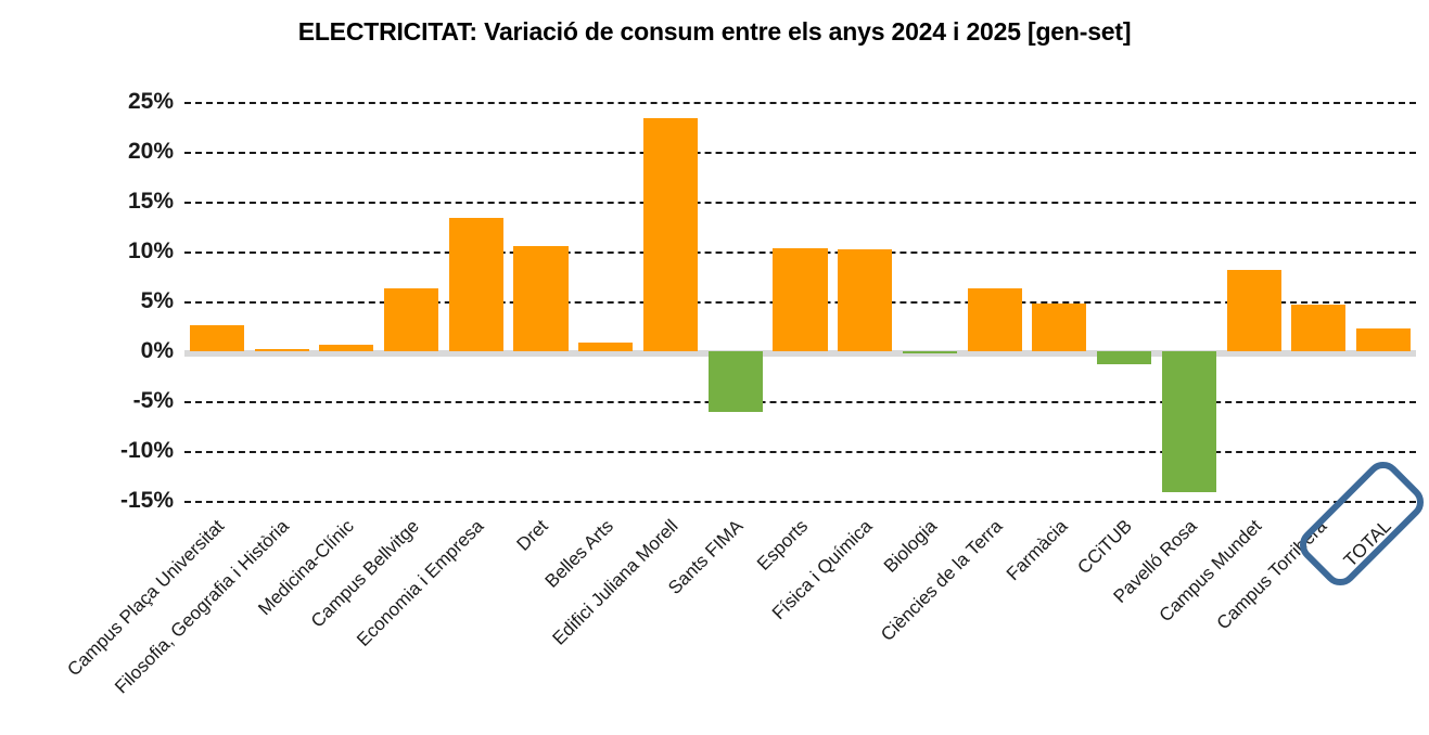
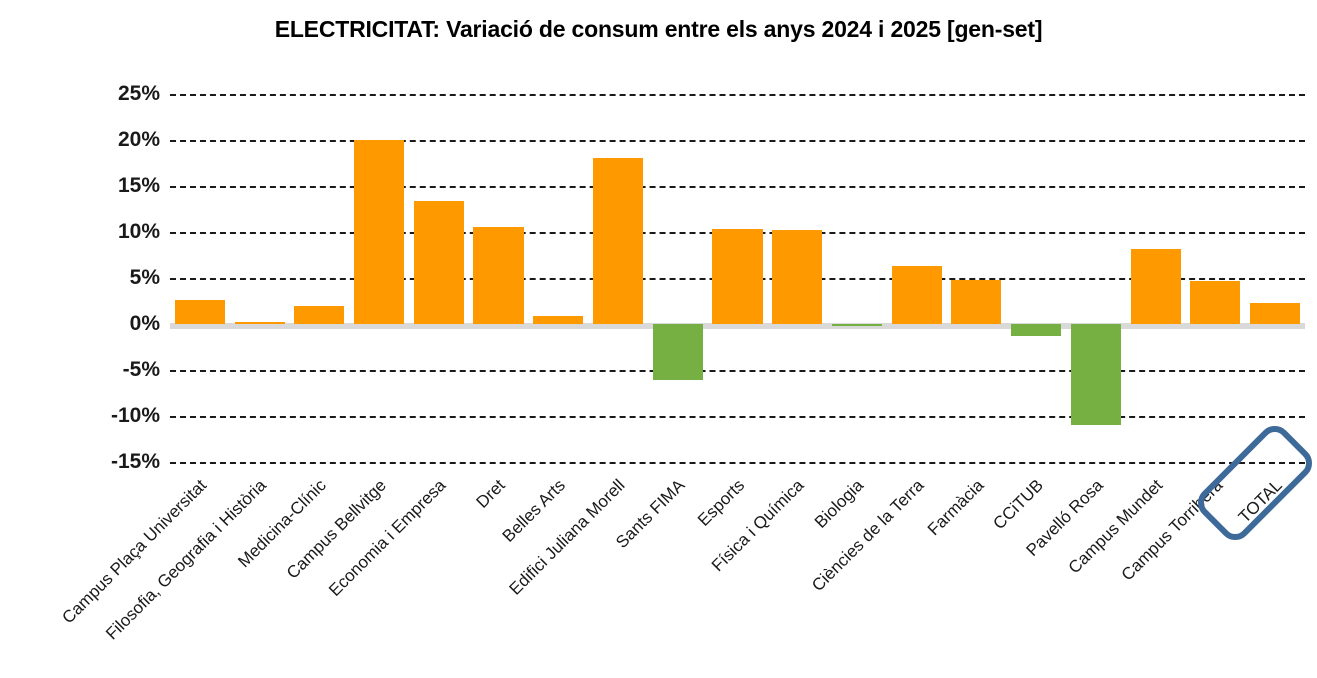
Medicina-Clínic: 1% -> 2%
Campus Bellvitge: 6% -> 20%
Edifici Juliana Morell: 23% -> 18%
Pavelló Rosa: -14% -> -11%
